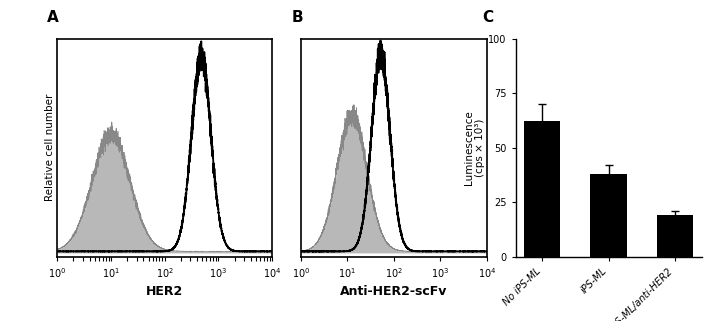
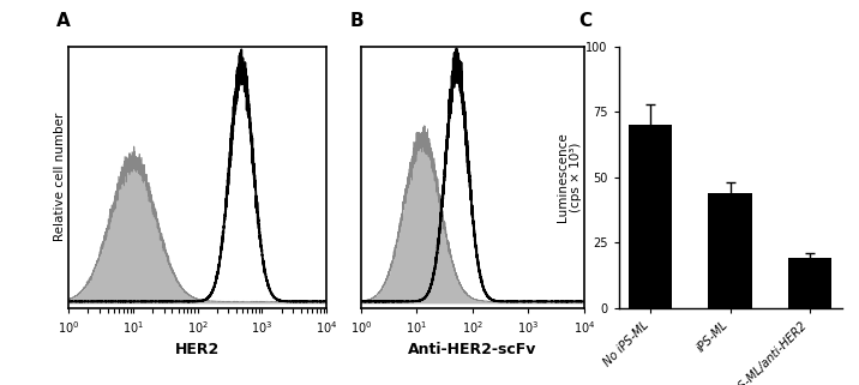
No iPS-ML: 62 -> 70
iPS-ML: 38 -> 44
